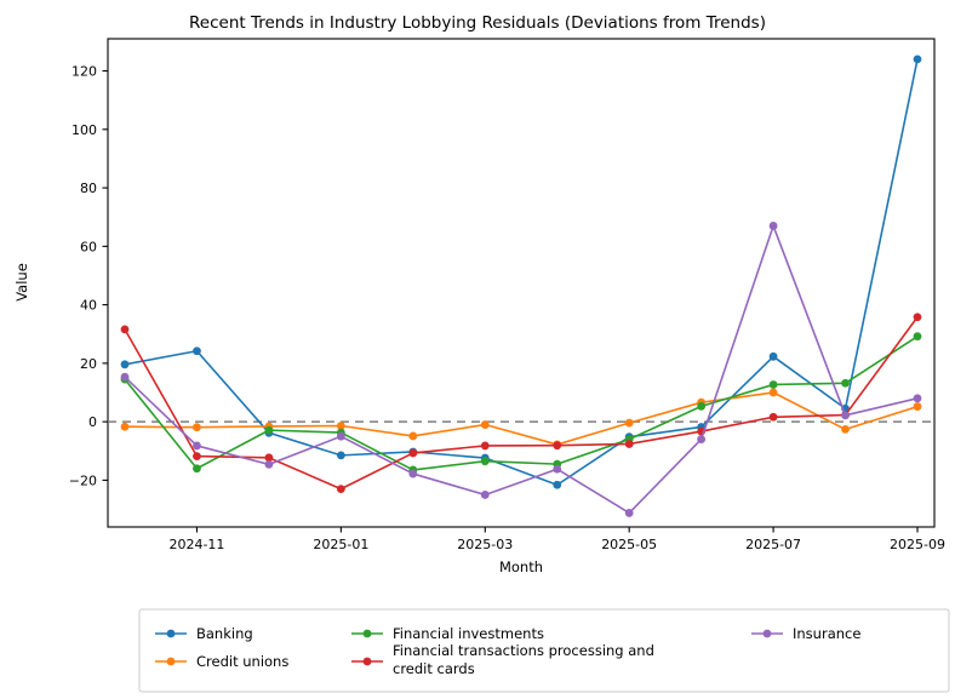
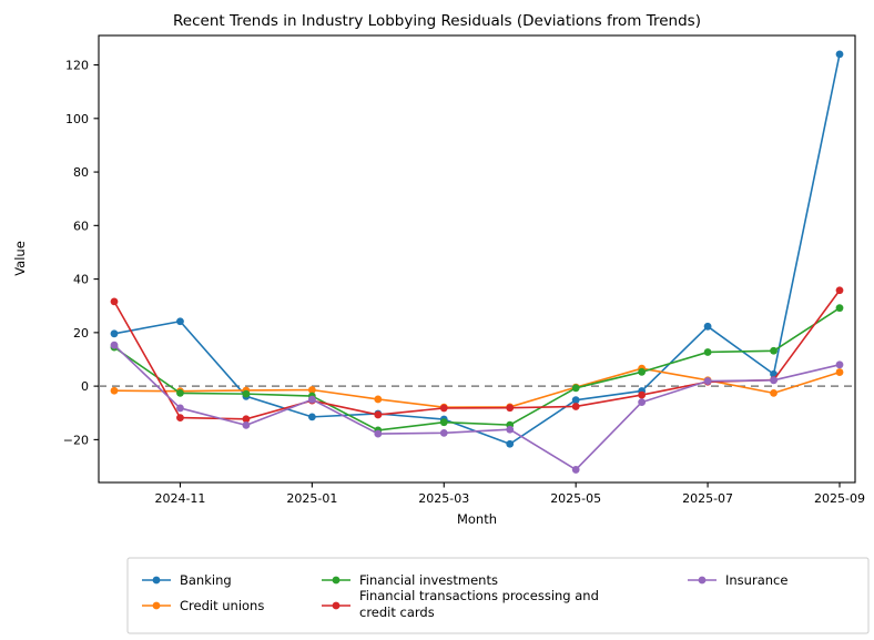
Financial investments/2024-11: -16 -> -3
Financial transactions processing and credit cards/2025-01: -23 -> -5
Credit unions/2025-03: -1 -> -8
Insurance/2025-03: -25 -> -18
Financial investments/2025-05: -6 -> -1
Credit unions/2025-07: 10 -> 2
Insurance/2025-07: 67 -> 2
